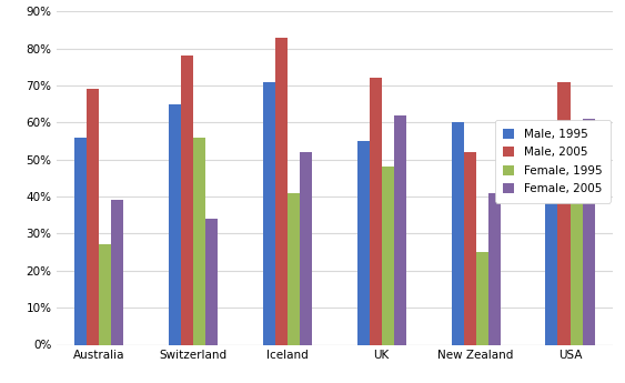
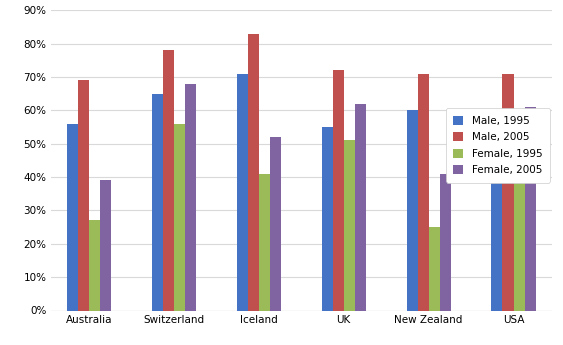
Female, 2005/Switzerland: 34% -> 68%
Female, 1995/UK: 48% -> 51%
Male, 2005/New Zealand: 52% -> 71%
